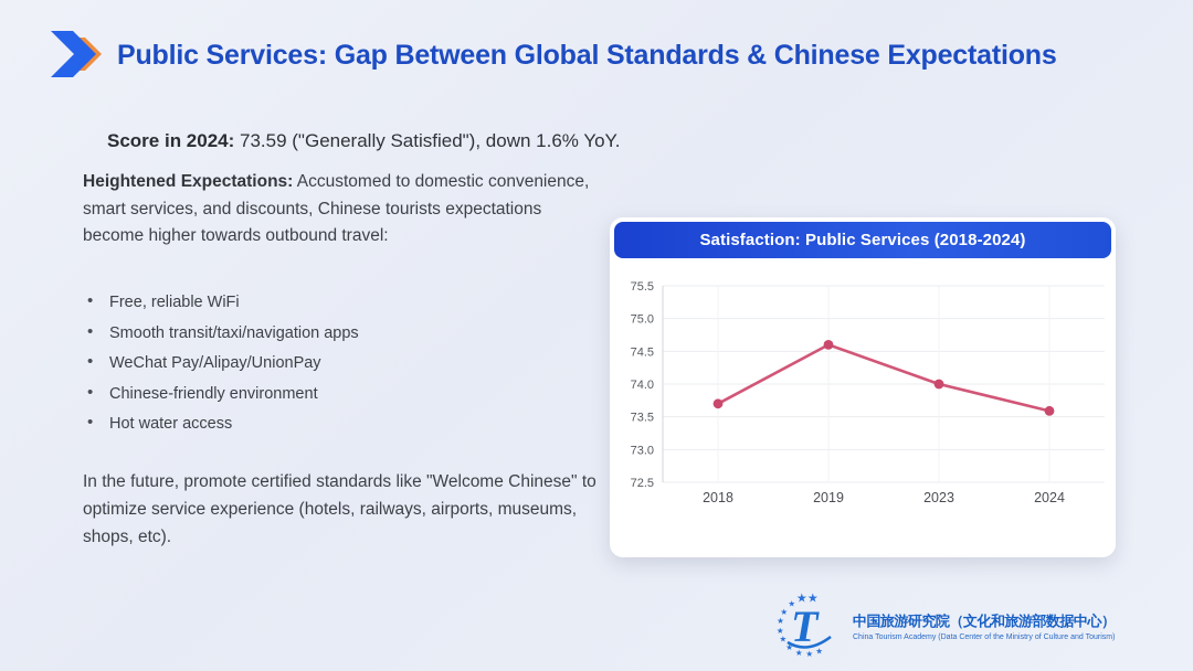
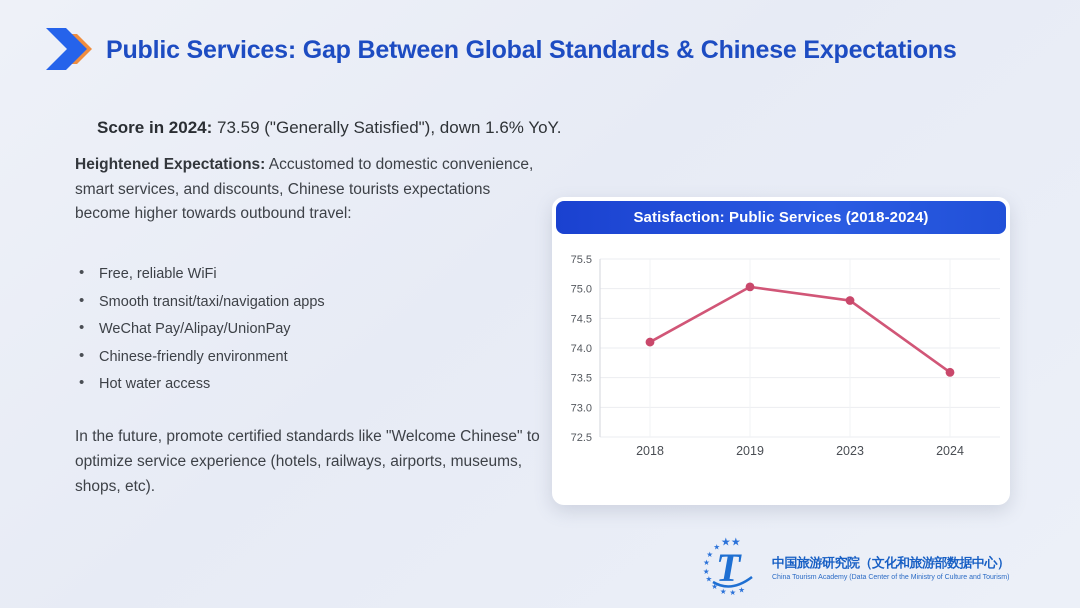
2018: 73.7 -> 74.1
2019: 74.6 -> 75.0
2023: 74.0 -> 74.8
